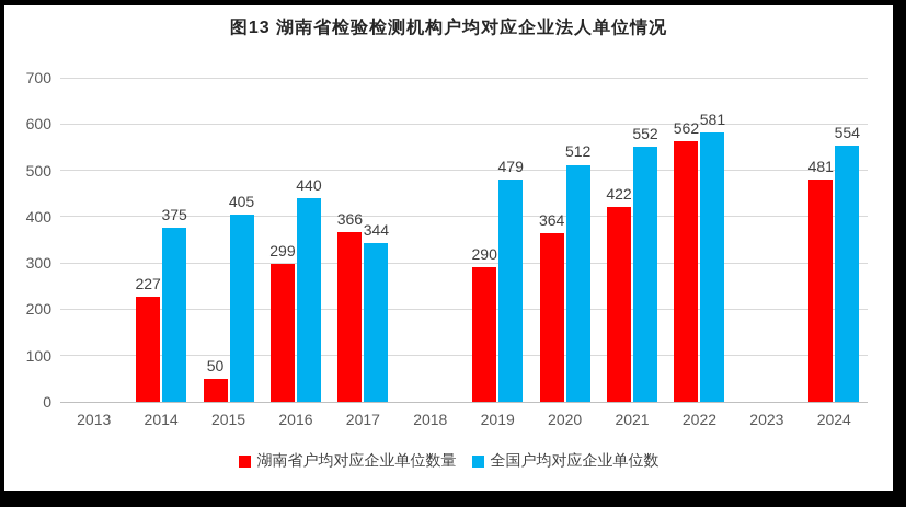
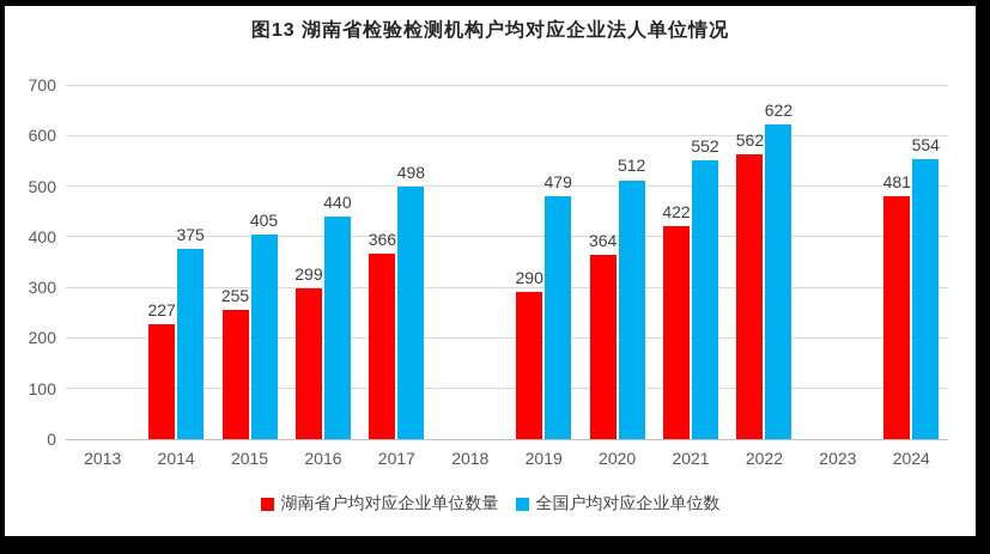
湖南省户均对应企业单位数量/2015: 50 -> 255
全国户均对应企业单位数/2017: 344 -> 498
全国户均对应企业单位数/2022: 581 -> 622
